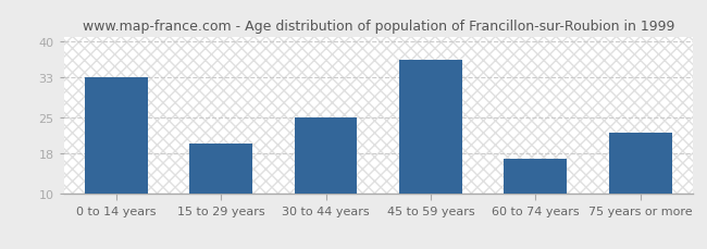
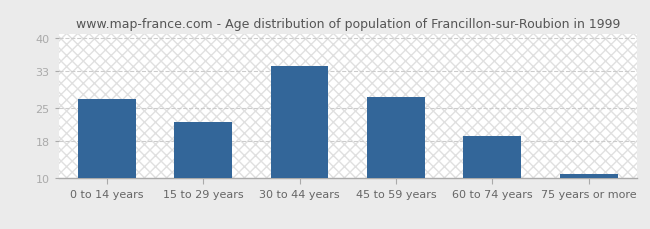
0 to 14 years: 33.0 -> 27.0
15 to 29 years: 20.0 -> 22.0
30 to 44 years: 25.0 -> 34.0
45 to 59 years: 36.5 -> 27.5
60 to 74 years: 17.0 -> 19.0
75 years or more: 22.0 -> 11.0
